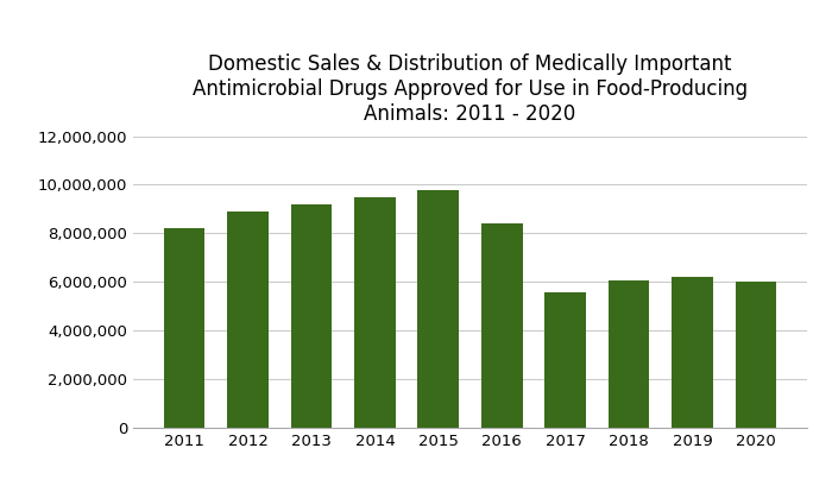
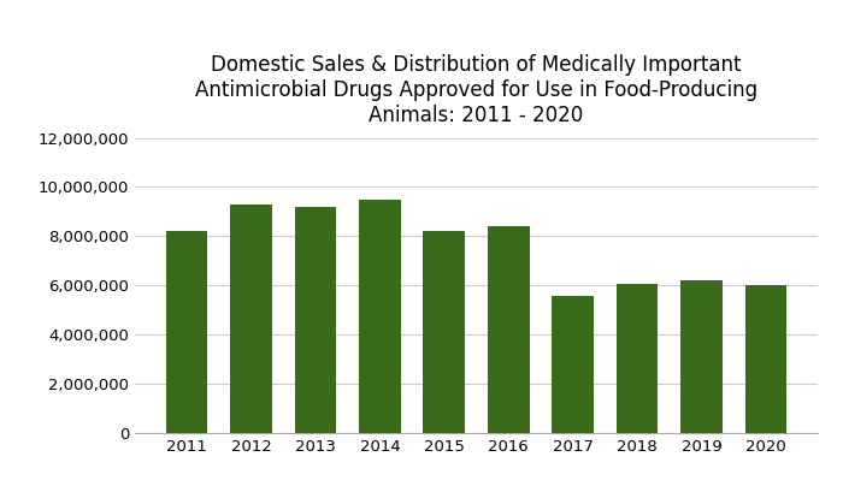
2012: 8,910,000 -> 9,300,000
2015: 9,770,000 -> 8,200,000
